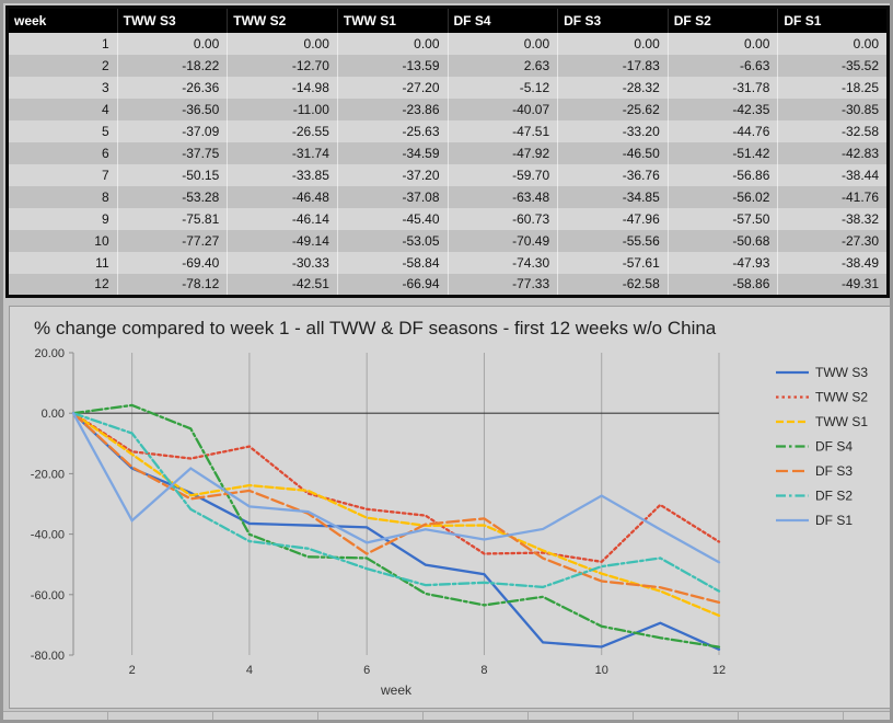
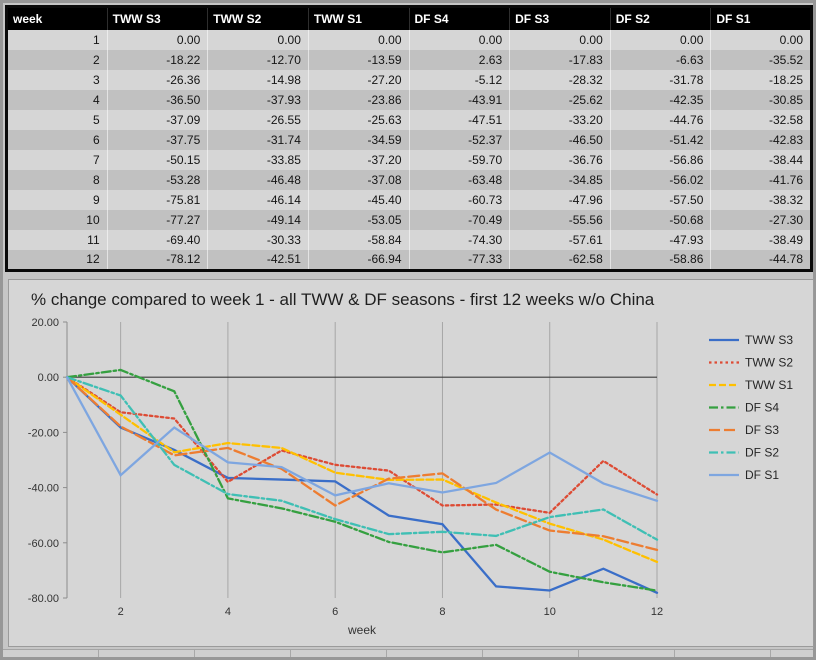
TWW S2/4: -11.00 -> -37.93
DF S4/4: -40.07 -> -43.91
DF S4/6: -47.92 -> -52.37
DF S1/12: -49.31 -> -44.78
